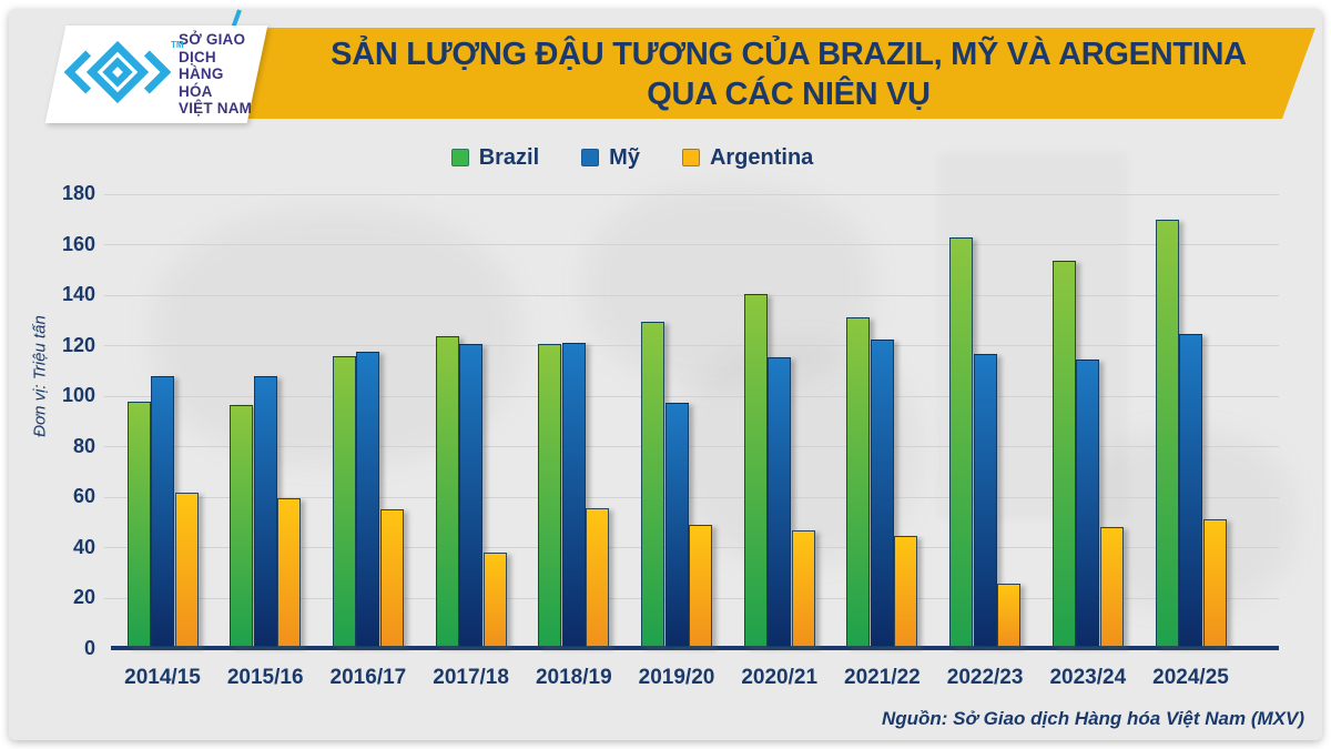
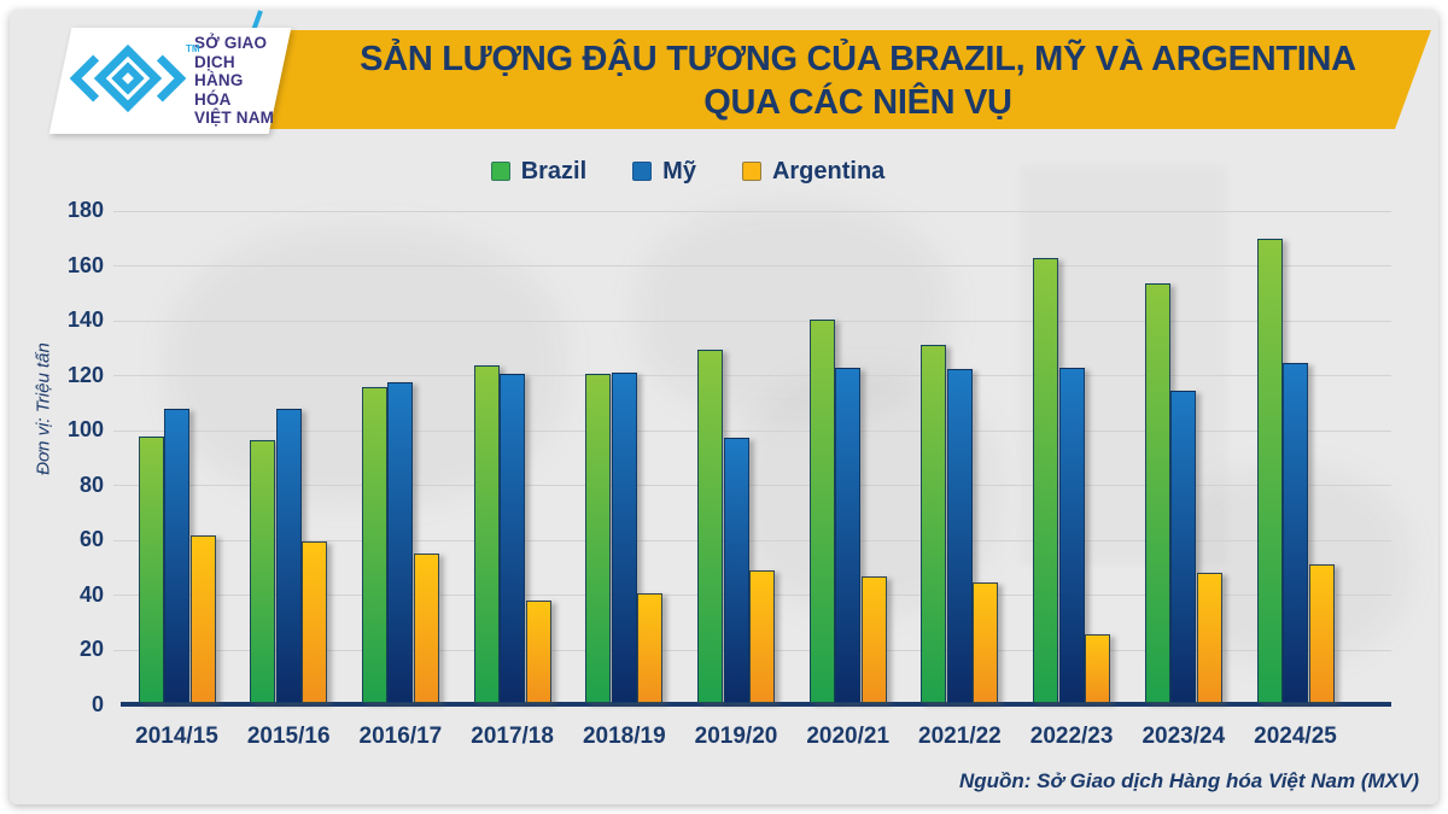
Argentina/2018/19: 55 -> 40
Mỹ/2020/21: 114 -> 122
Mỹ/2022/23: 116 -> 122
